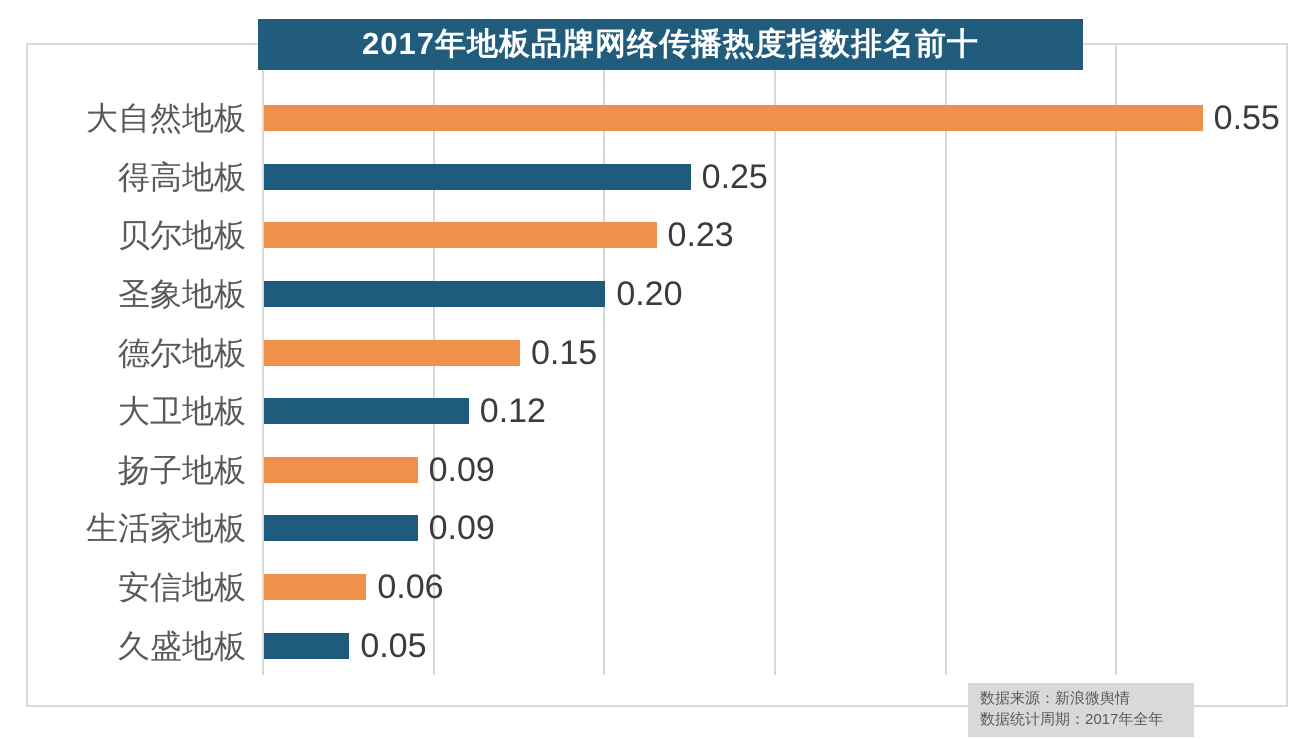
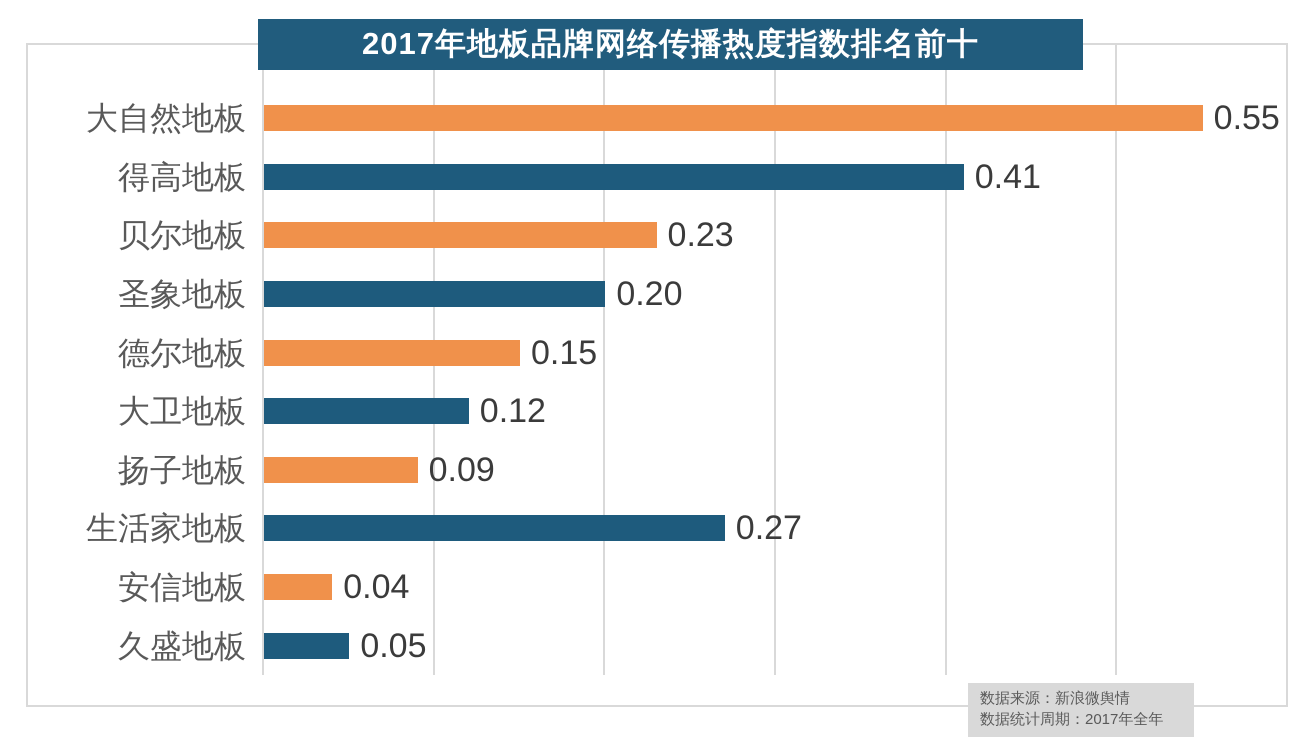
得高地板: 0.25 -> 0.41
生活家地板: 0.09 -> 0.27
安信地板: 0.06 -> 0.04
